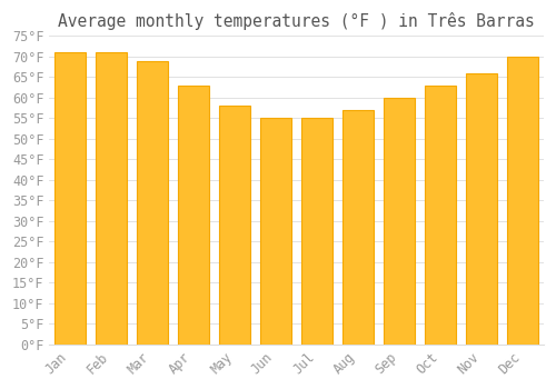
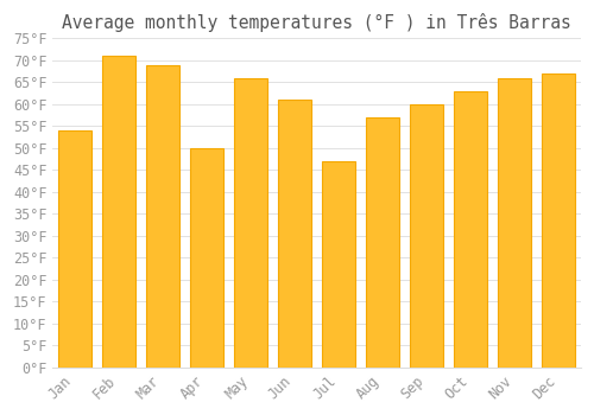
Jan: 71°F -> 54°F
Apr: 63°F -> 50°F
May: 58°F -> 66°F
Jun: 55°F -> 61°F
Jul: 55°F -> 47°F
Dec: 70°F -> 67°F
